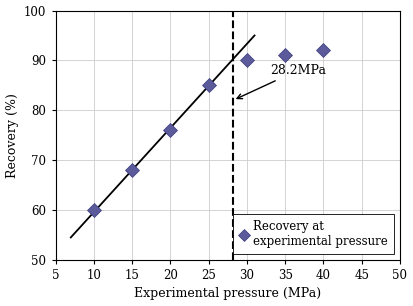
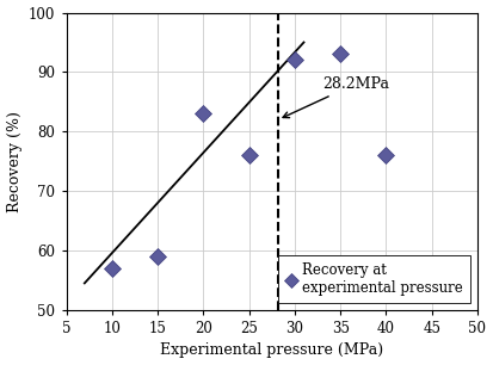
10: 60 -> 57
15: 68 -> 59
20: 76 -> 83
25: 85 -> 76
30: 90 -> 92
35: 91 -> 93
40: 92 -> 76
